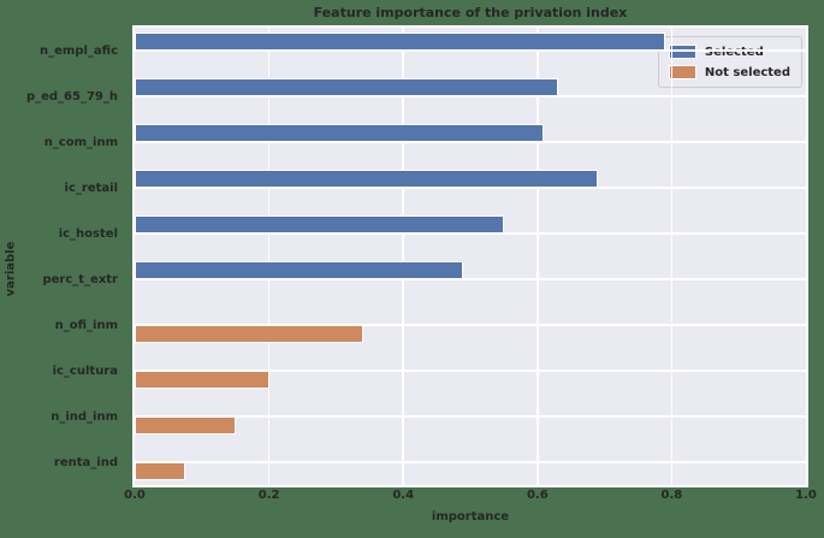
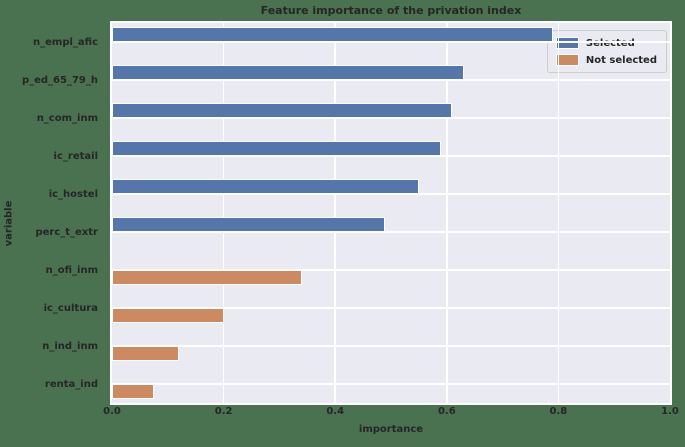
Selected/ic_retail: 0.69 -> 0.59
Not selected/n_ind_inm: 0.15 -> 0.12
